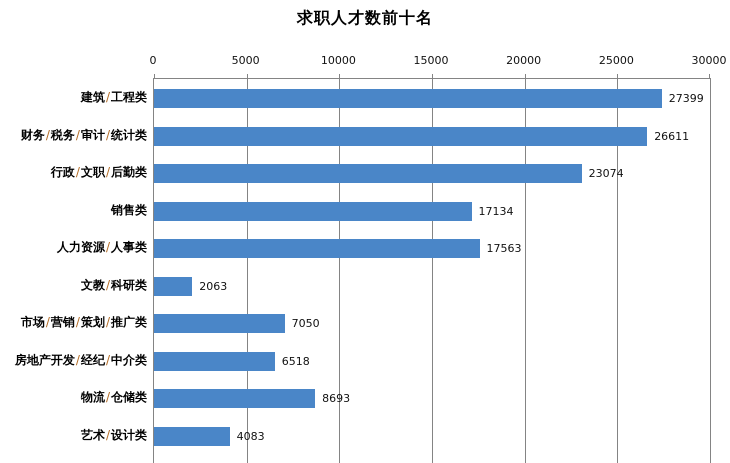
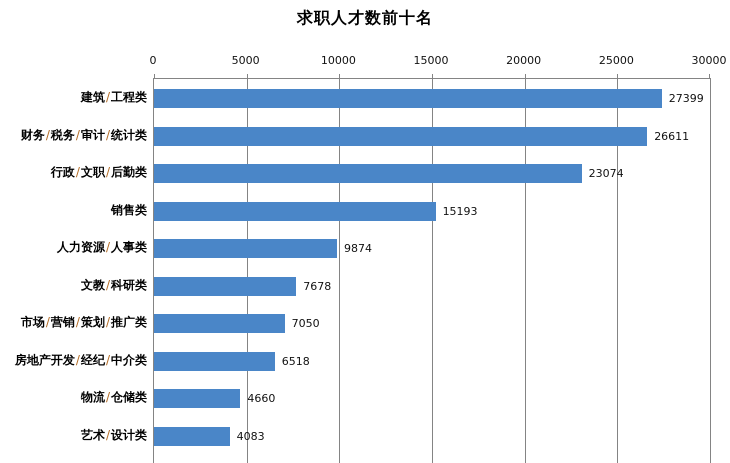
销售类: 17134 -> 15193
人力资源/人事类: 17563 -> 9874
文教/科研类: 2063 -> 7678
物流/仓储类: 8693 -> 4660
